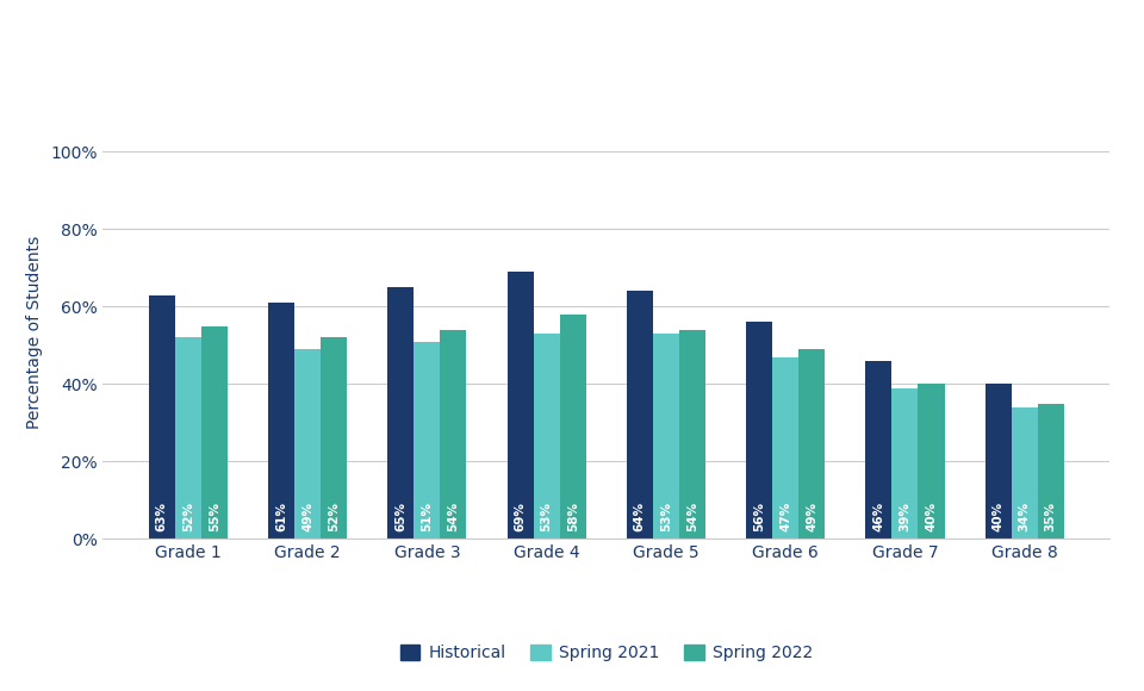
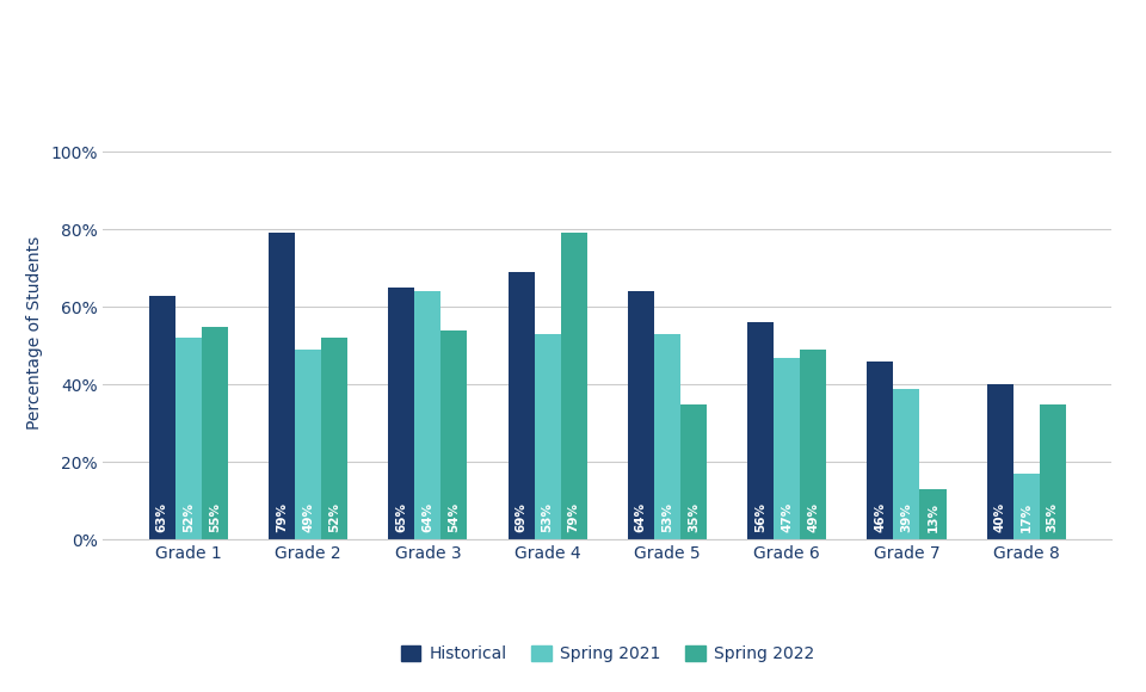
Historical/Grade 2: 61% -> 79%
Spring 2021/Grade 3: 51% -> 64%
Spring 2022/Grade 4: 58% -> 79%
Spring 2022/Grade 5: 54% -> 35%
Spring 2022/Grade 7: 40% -> 13%
Spring 2021/Grade 8: 34% -> 17%
